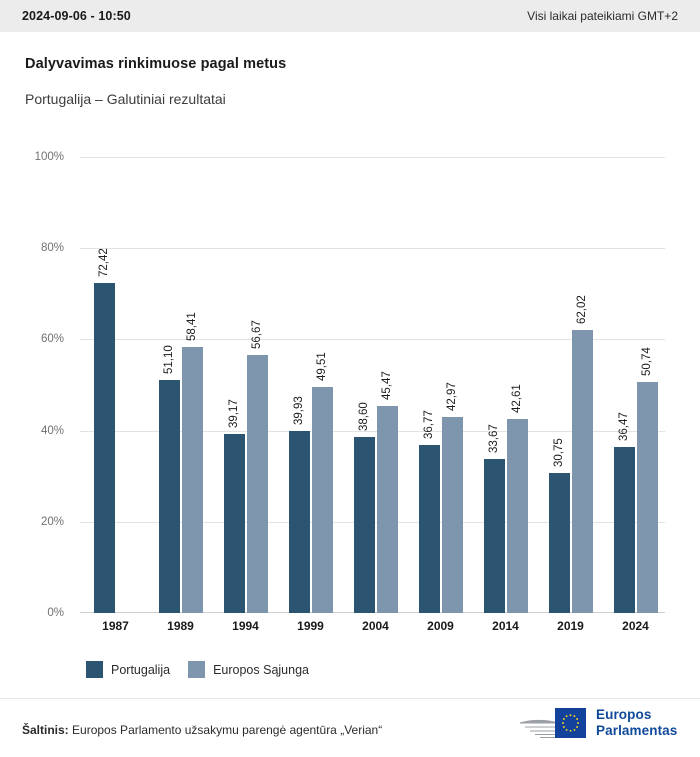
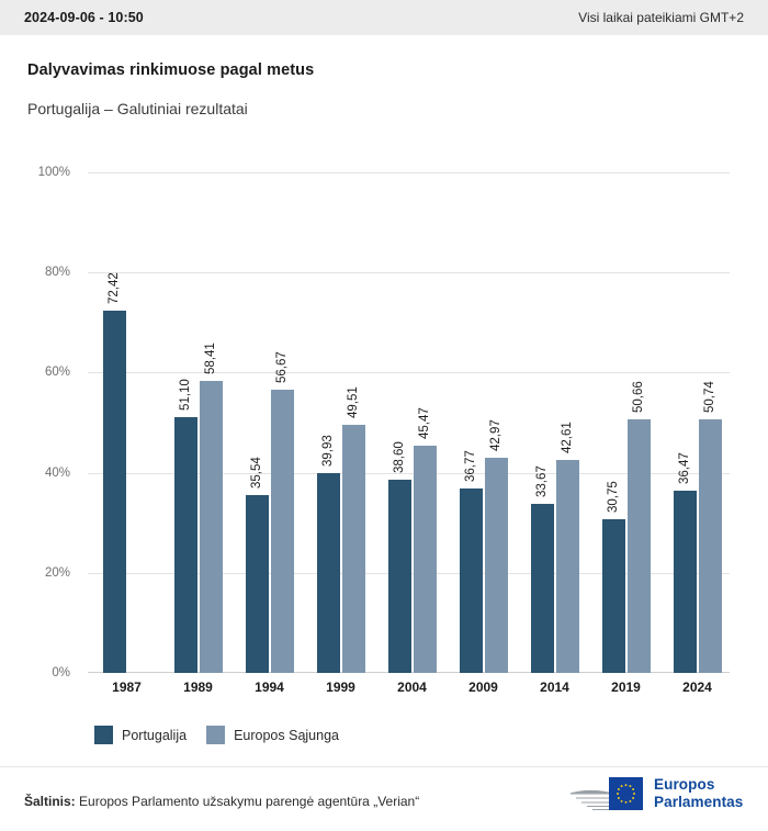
Portugalija/1994: 39,17 -> 35,54
Europos Sąjunga/2019: 62,02 -> 50,66
